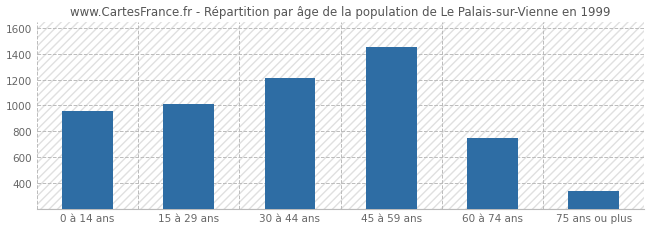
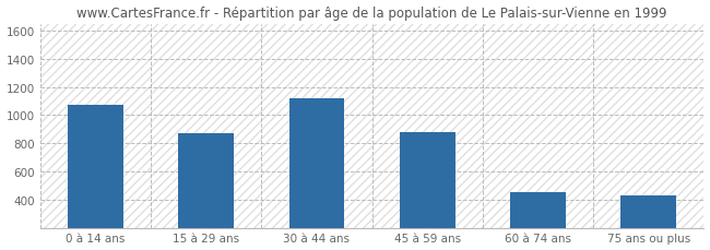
0 à 14 ans: 960 -> 1070
15 à 29 ans: 1010 -> 870
30 à 44 ans: 1210 -> 1120
45 à 59 ans: 1460 -> 880
60 à 74 ans: 740 -> 450
75 ans ou plus: 340 -> 430
